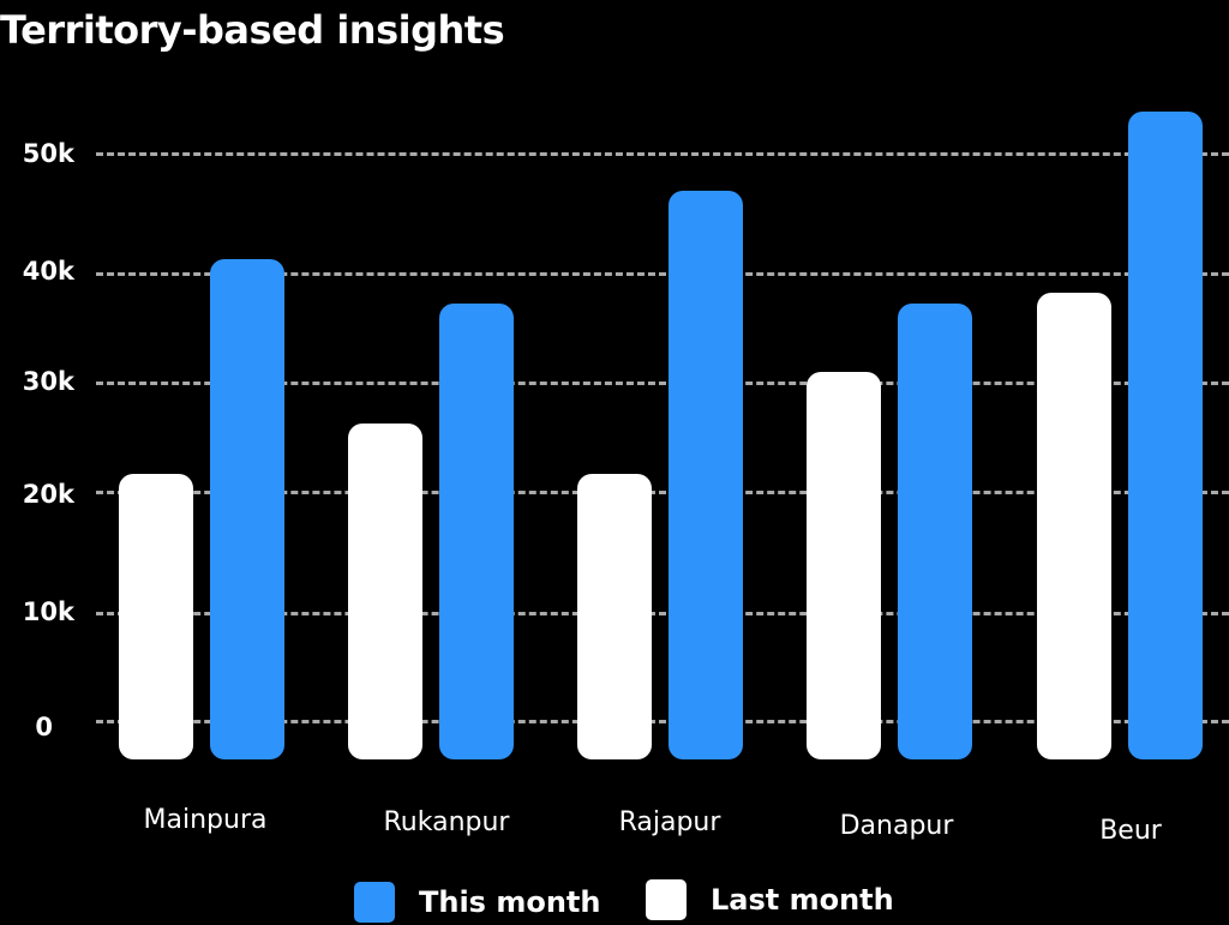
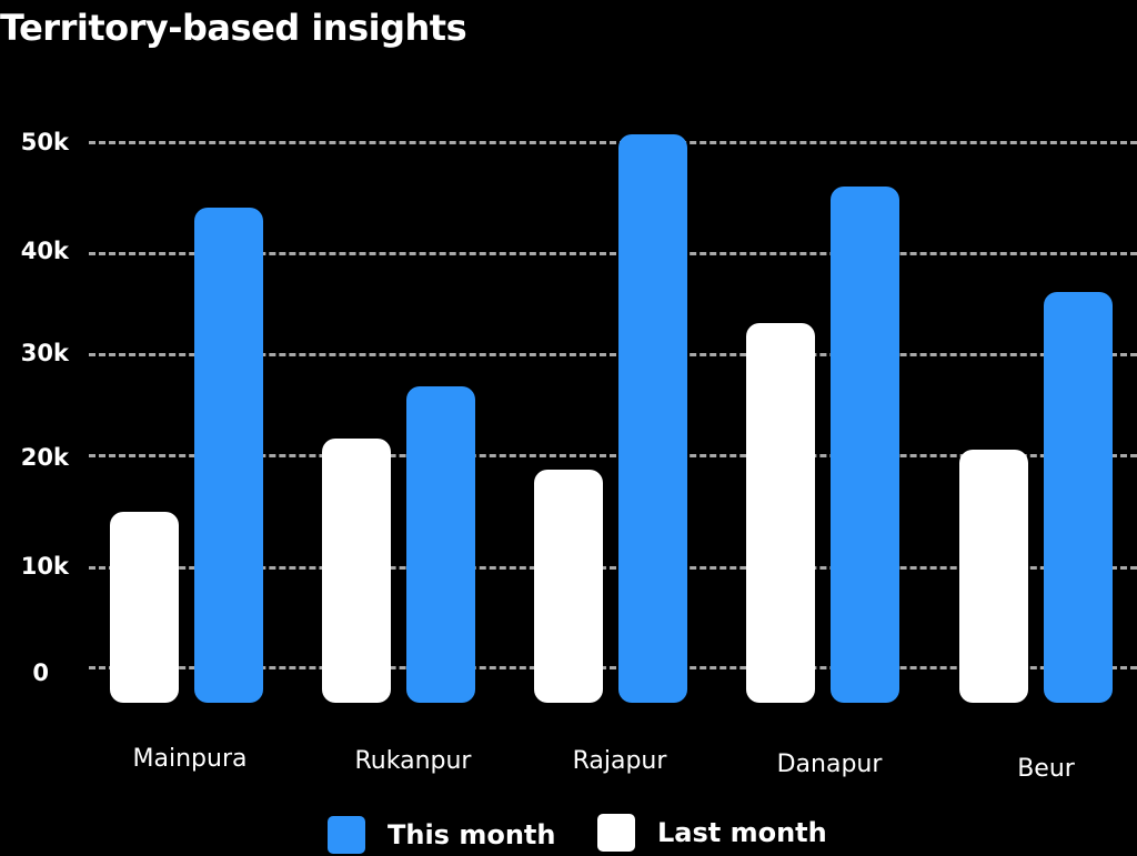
Last month/Mainpura: 22k -> 15k
This month/Mainpura: 41k -> 44k
Last month/Rukanpur: 26k -> 22k
This month/Rukanpur: 37k -> 27k
Last month/Rajapur: 22k -> 19k
This month/Rajapur: 47k -> 51k
Last month/Danapur: 31k -> 33k
This month/Danapur: 37k -> 46k
Last month/Beur: 38k -> 21k
This month/Beur: 54k -> 36k
